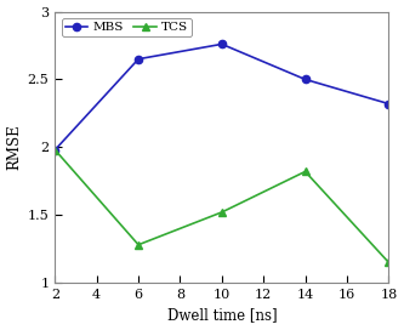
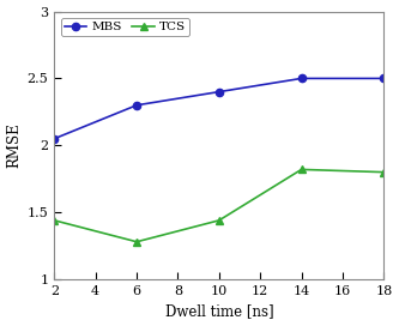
MBS/2: 1.98 -> 2.05
TCS/2: 1.98 -> 1.44
MBS/6: 2.65 -> 2.30
MBS/10: 2.76 -> 2.40
TCS/10: 1.52 -> 1.44
MBS/18: 2.32 -> 2.50
TCS/18: 1.15 -> 1.80
